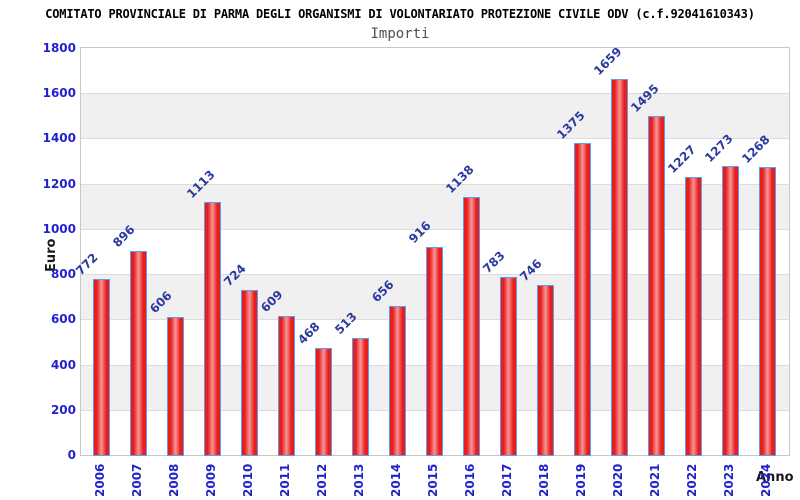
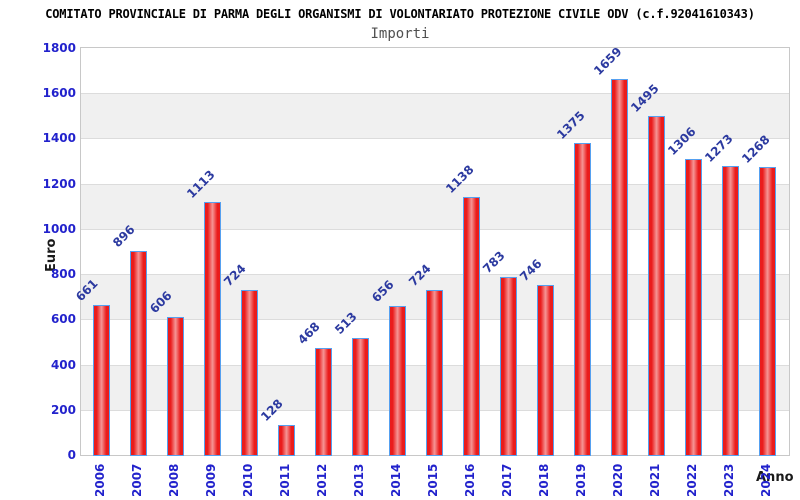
2006: 772 -> 661
2011: 609 -> 128
2015: 916 -> 724
2022: 1227 -> 1306
